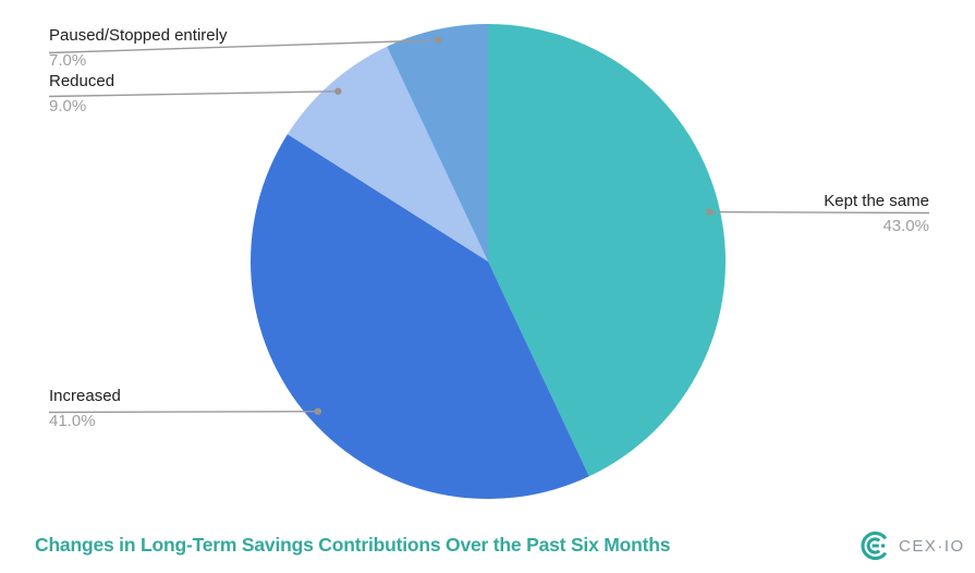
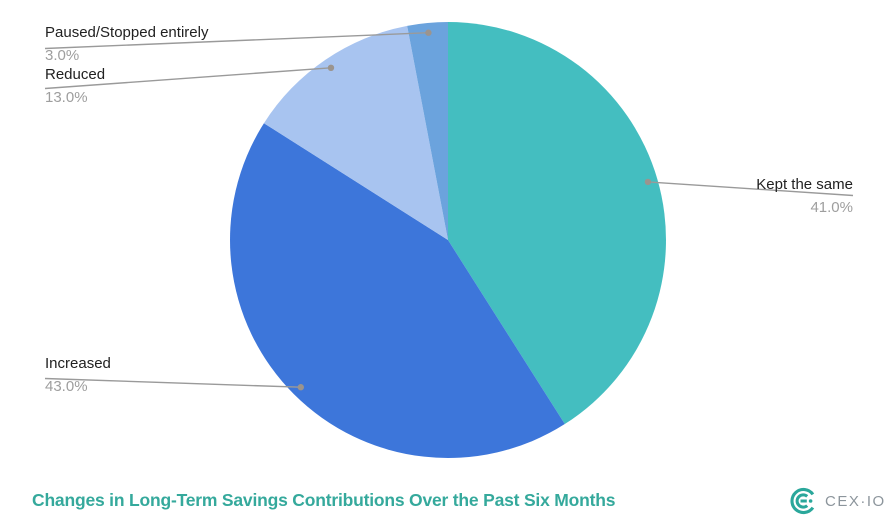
Kept the same: 43.0% -> 41.0%
Increased: 41.0% -> 43.0%
Reduced: 9.0% -> 13.0%
Paused/Stopped entirely: 7.0% -> 3.0%
